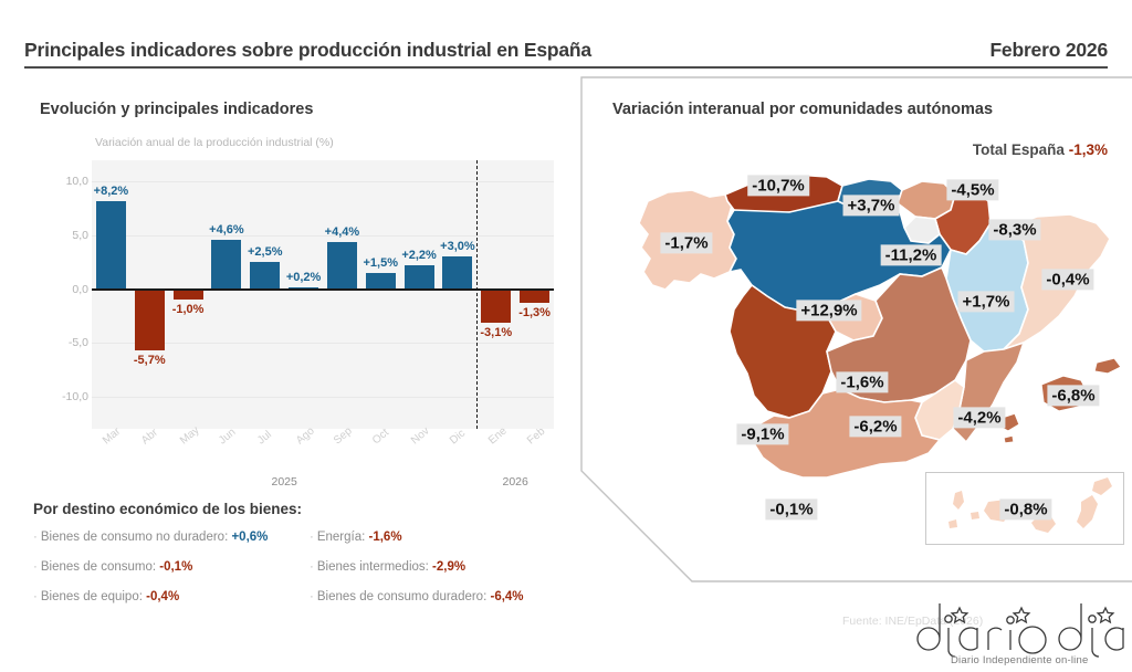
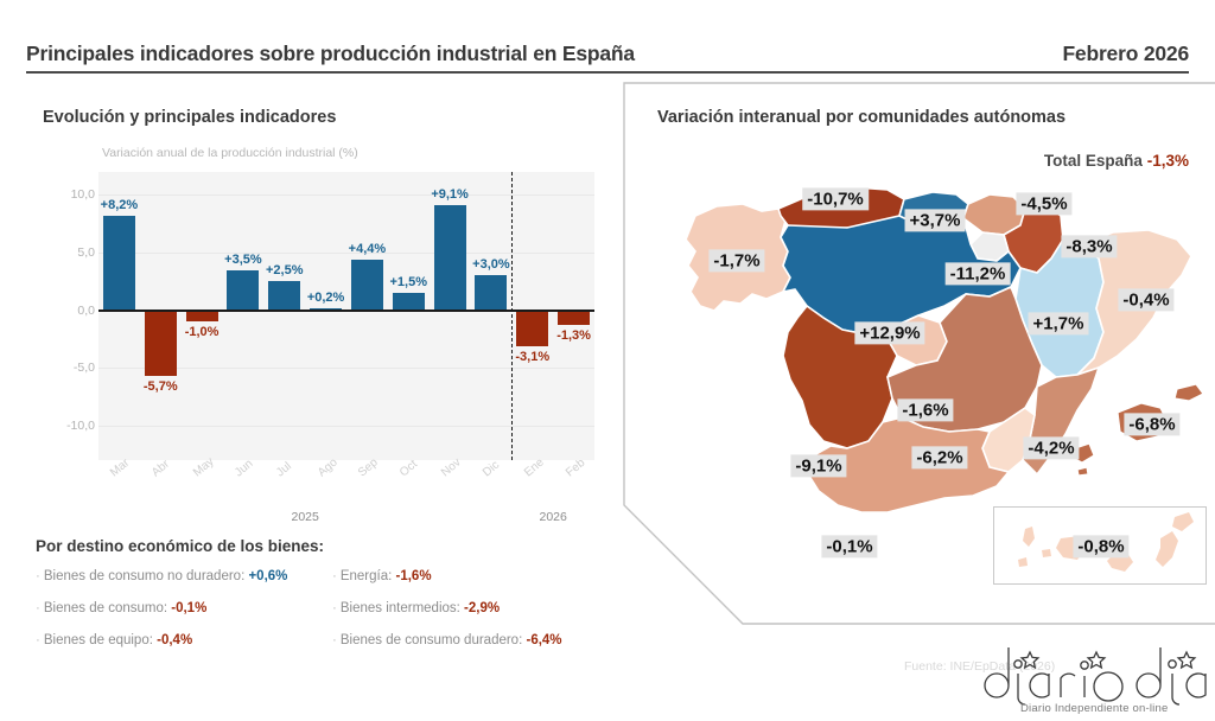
Jun: +4,6% -> +3,5%
Nov: +2,2% -> +9,1%
